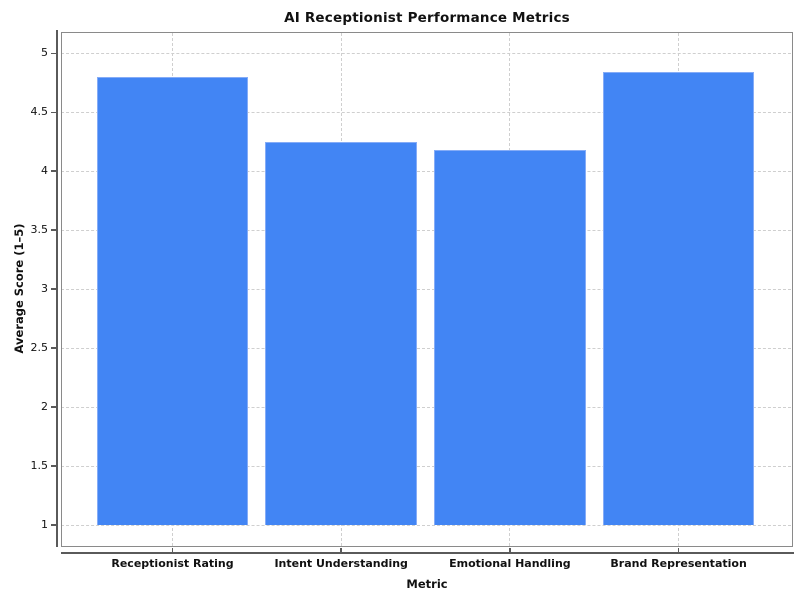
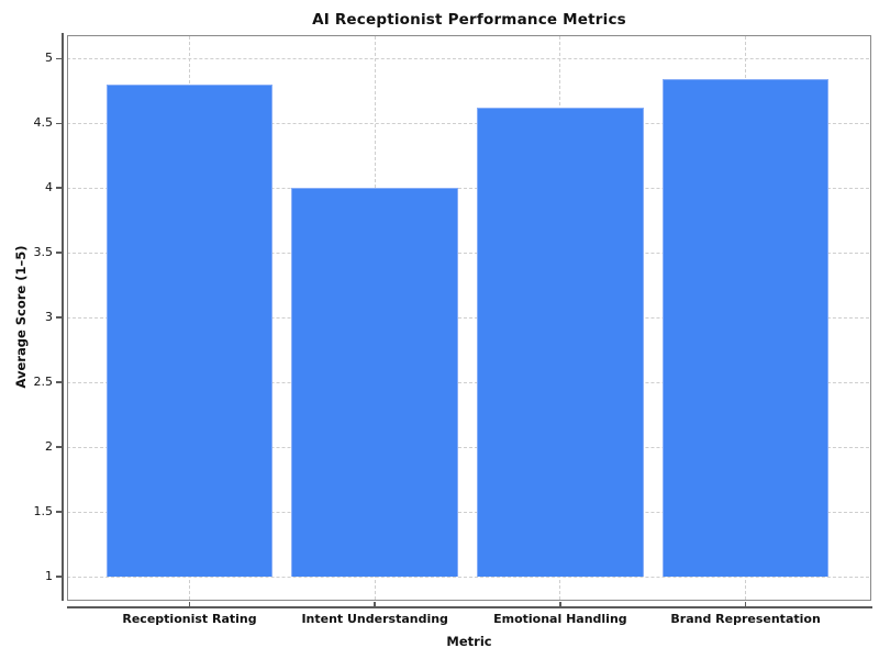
Intent Understanding: 4.25 -> 4.00
Emotional Handling: 4.18 -> 4.62
